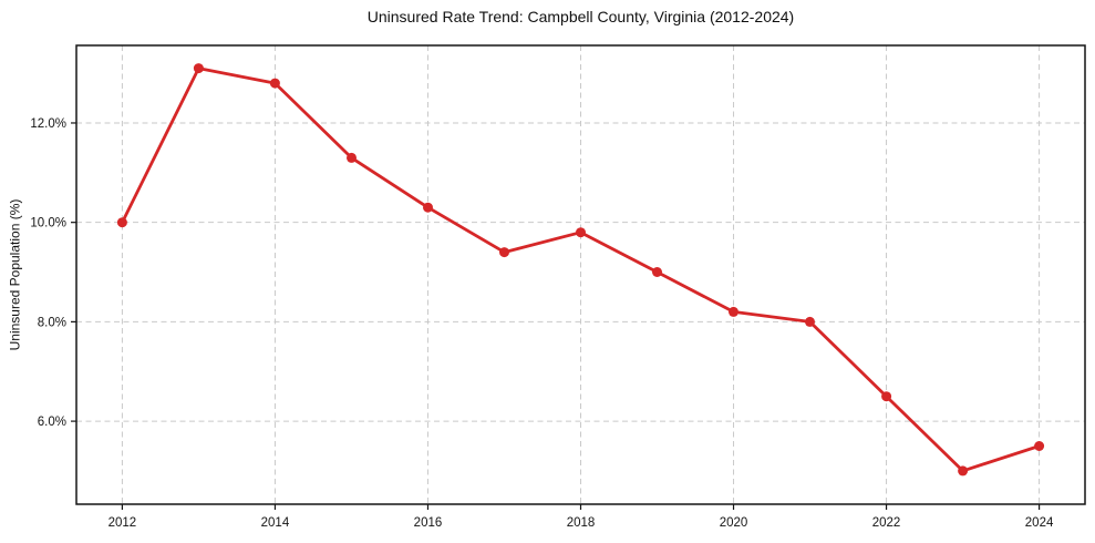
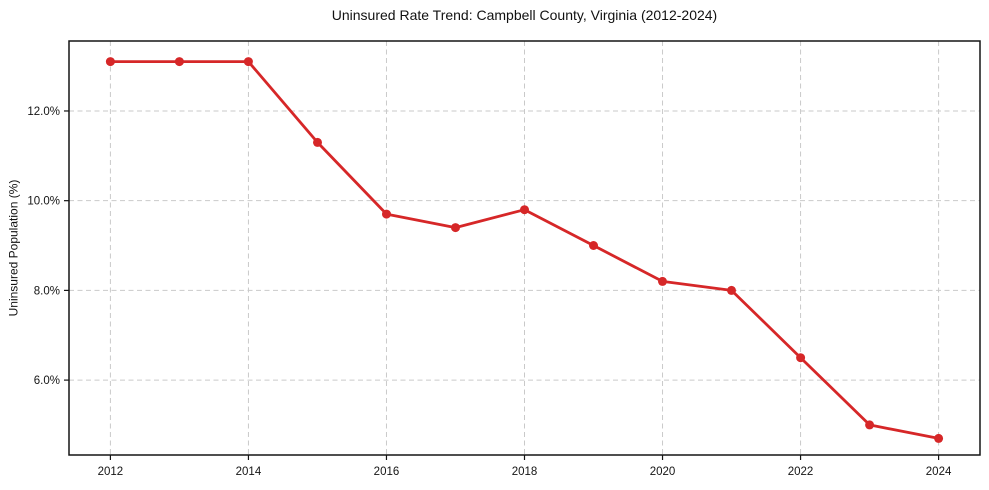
2012: 10.0% -> 13.1%
2014: 12.8% -> 13.1%
2016: 10.3% -> 9.7%
2024: 5.5% -> 4.7%
